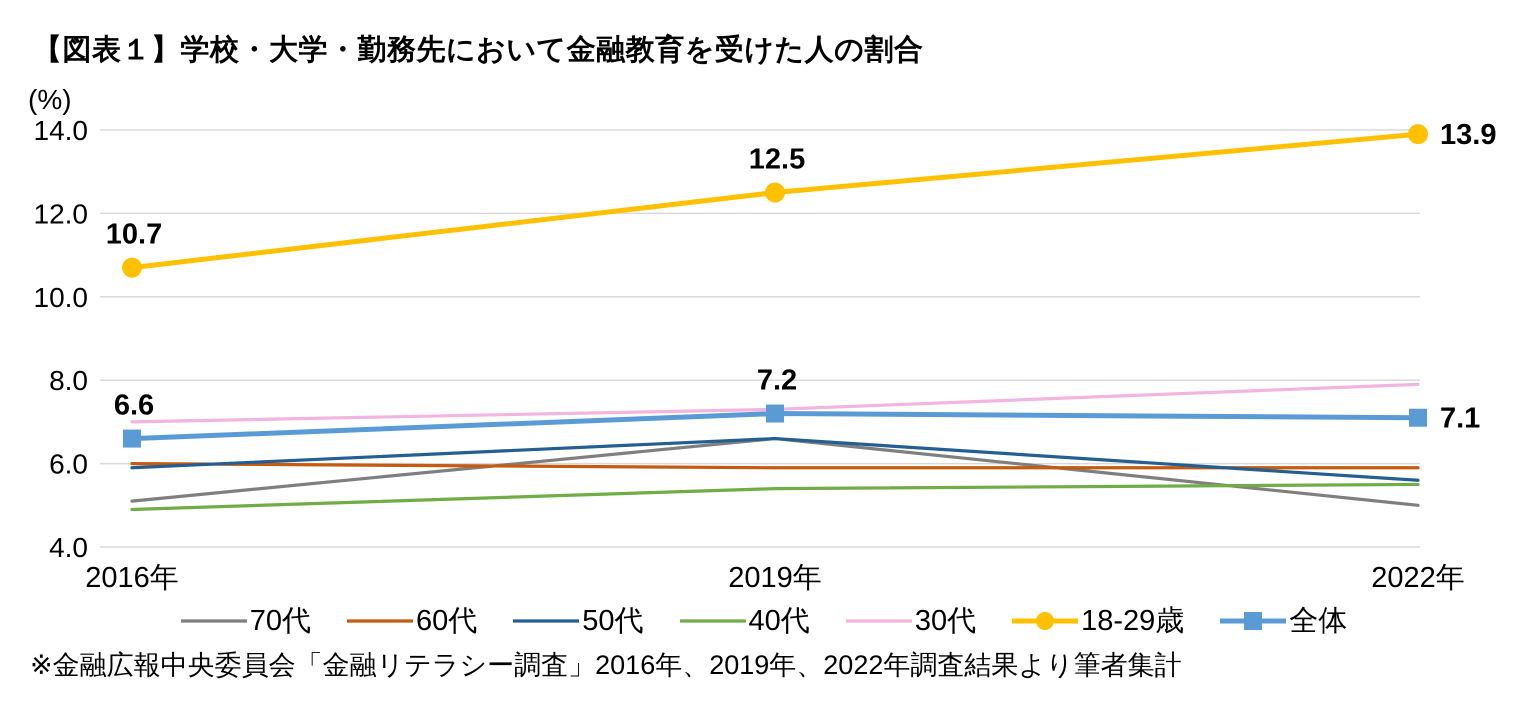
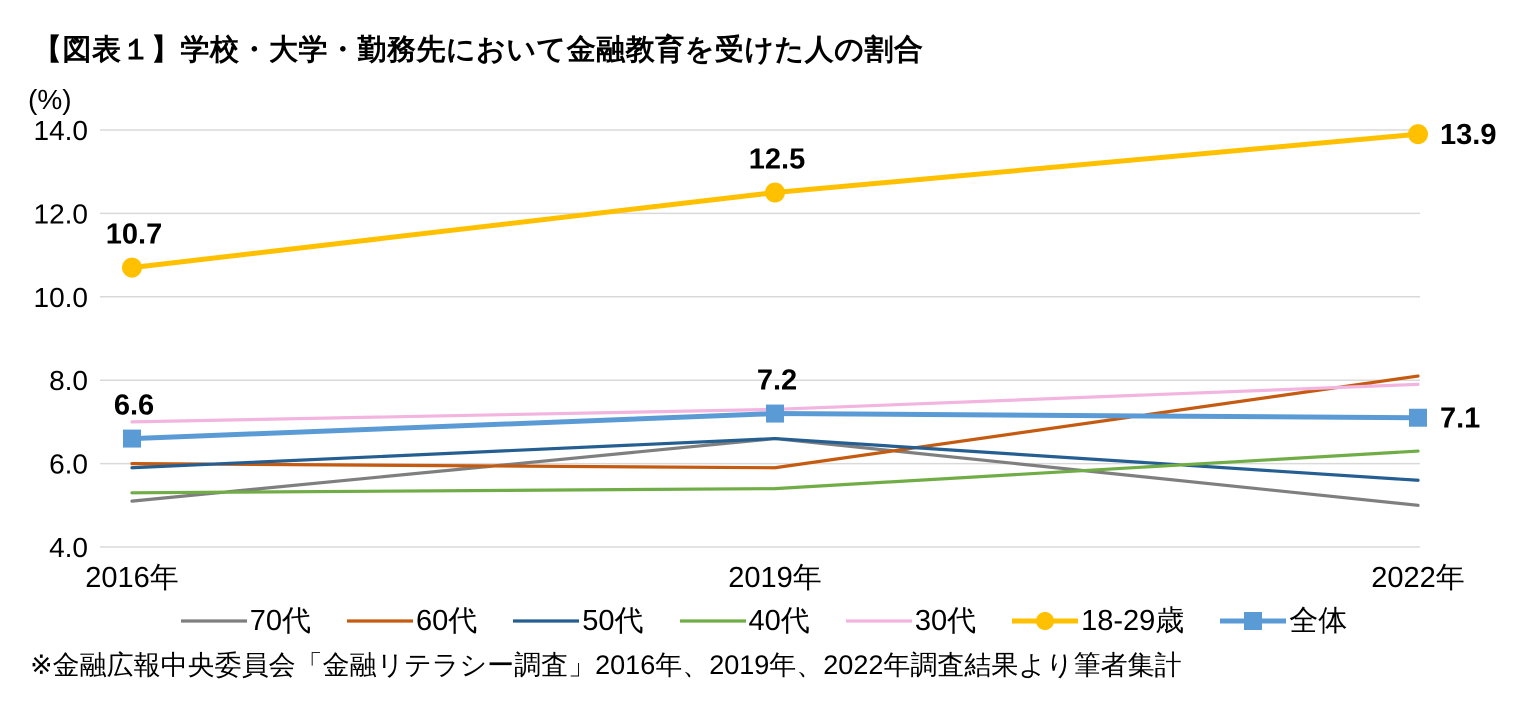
40代/2016年: 4.9 -> 5.3
60代/2022年: 5.9 -> 8.1
40代/2022年: 5.5 -> 6.3
